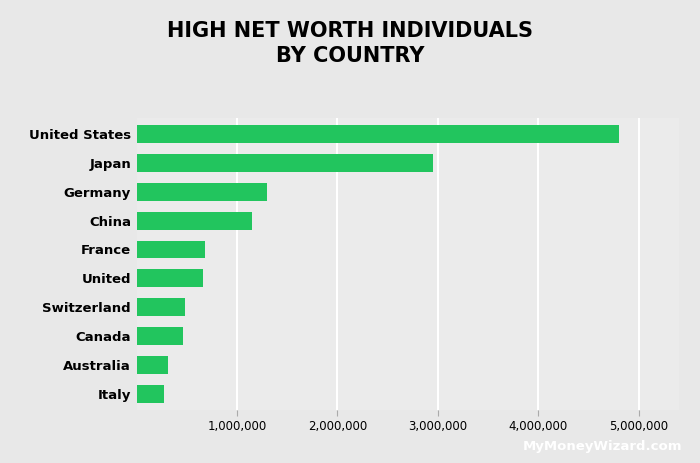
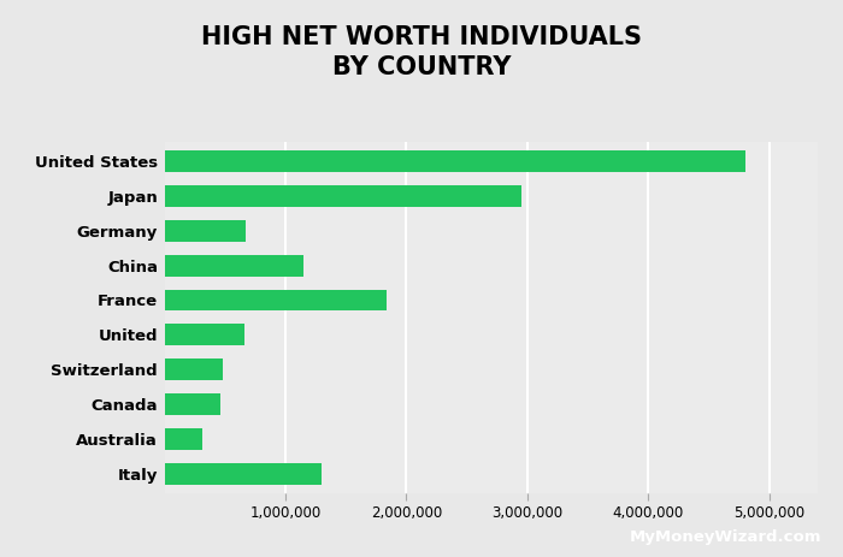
Germany: 1,300,000 -> 670,000
France: 680,000 -> 1,840,000
Italy: 270,000 -> 1,300,000
